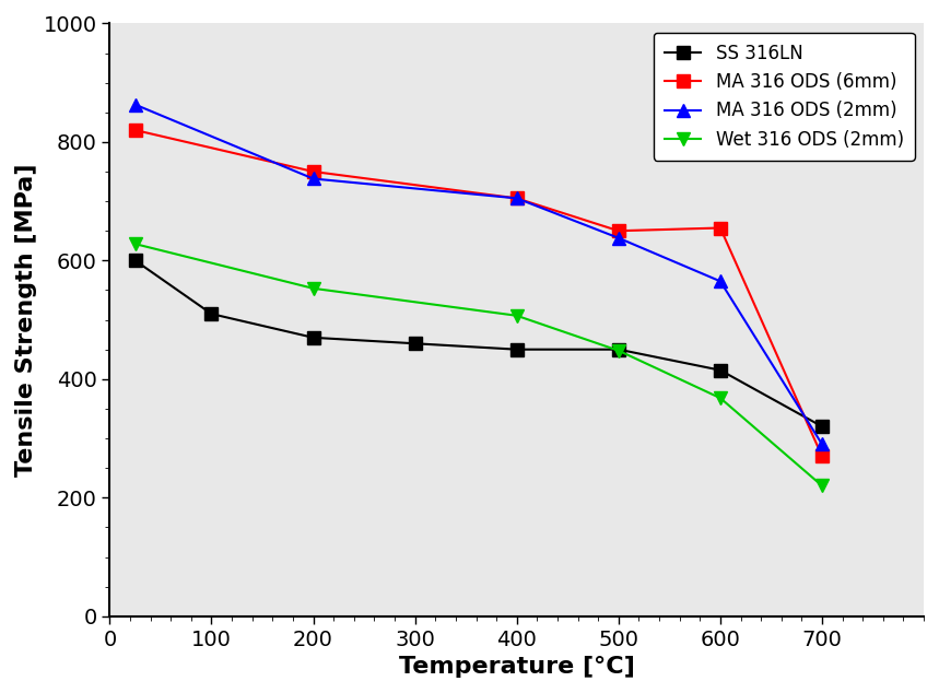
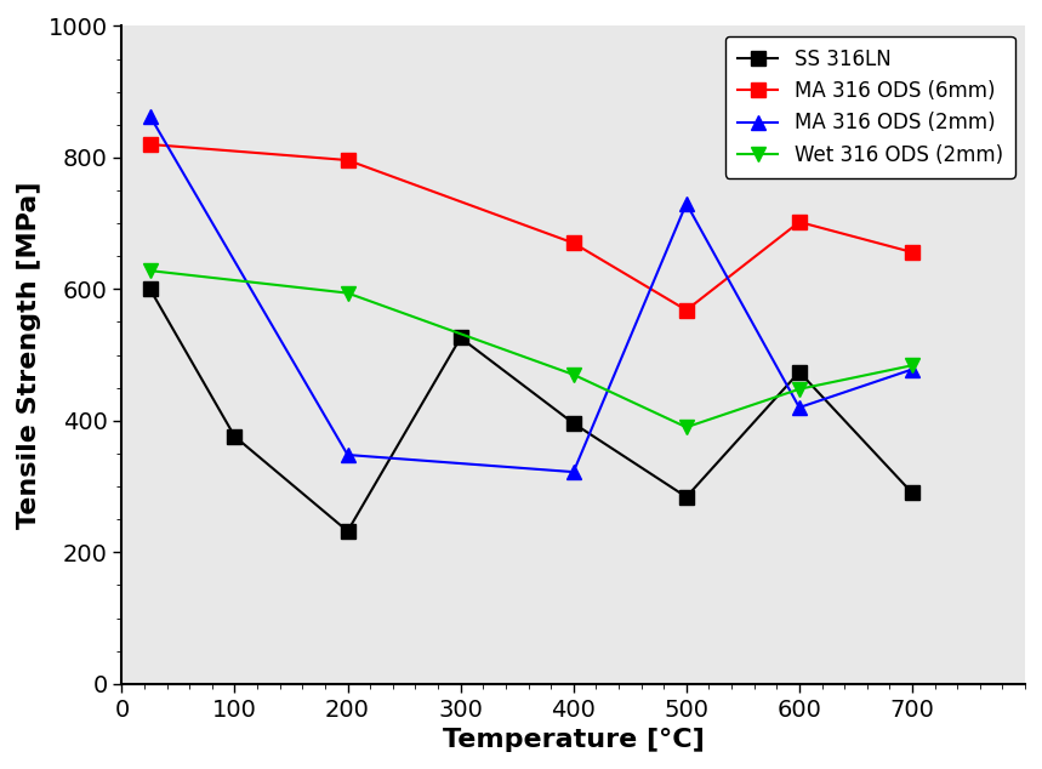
SS 316LN/100: 510 -> 376
SS 316LN/200: 470 -> 232
MA 316 ODS (6mm)/200: 750 -> 796
MA 316 ODS (2mm)/200: 738 -> 348
Wet 316 ODS (2mm)/200: 553 -> 594
SS 316LN/300: 460 -> 526
SS 316LN/400: 450 -> 396
MA 316 ODS (6mm)/400: 705 -> 670
MA 316 ODS (2mm)/400: 705 -> 322
Wet 316 ODS (2mm)/400: 507 -> 470
SS 316LN/500: 450 -> 284
MA 316 ODS (6mm)/500: 650 -> 568
MA 316 ODS (2mm)/500: 638 -> 730
Wet 316 ODS (2mm)/500: 448 -> 390
SS 316LN/600: 415 -> 474
MA 316 ODS (6mm)/600: 655 -> 702
MA 316 ODS (2mm)/600: 565 -> 420
Wet 316 ODS (2mm)/600: 368 -> 448
SS 316LN/700: 320 -> 290
MA 316 ODS (6mm)/700: 270 -> 656
MA 316 ODS (2mm)/700: 290 -> 478
Wet 316 ODS (2mm)/700: 220 -> 484
